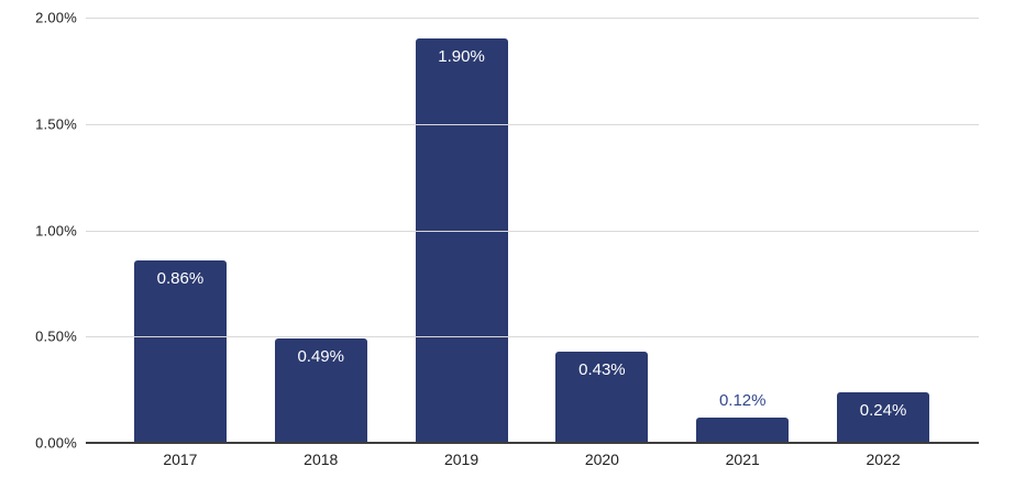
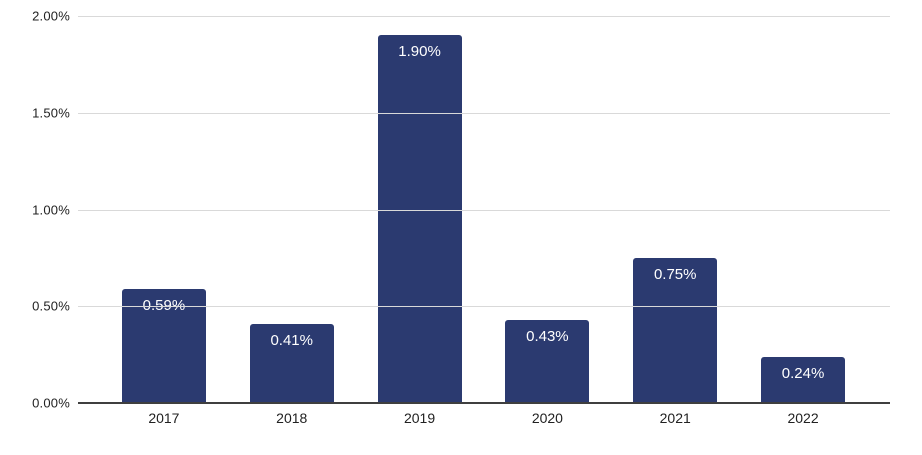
2017: 0.86% -> 0.59%
2018: 0.49% -> 0.41%
2021: 0.12% -> 0.75%
